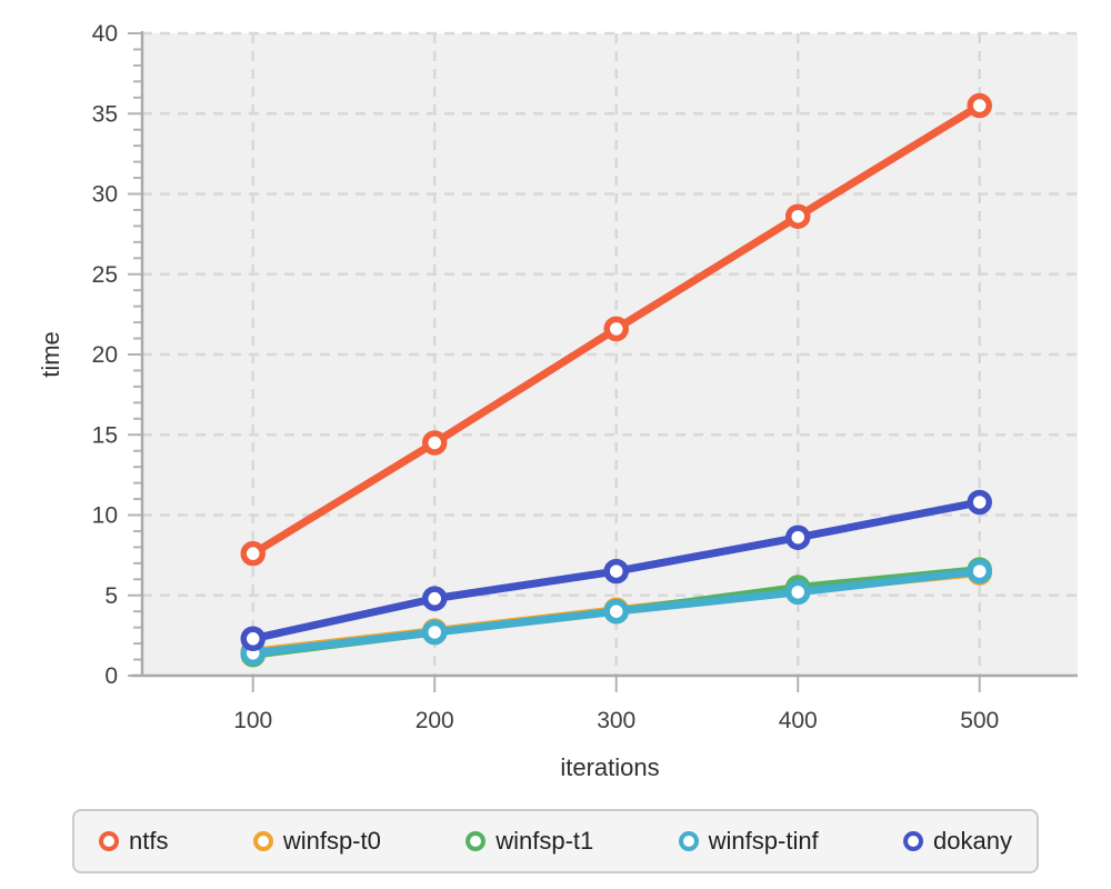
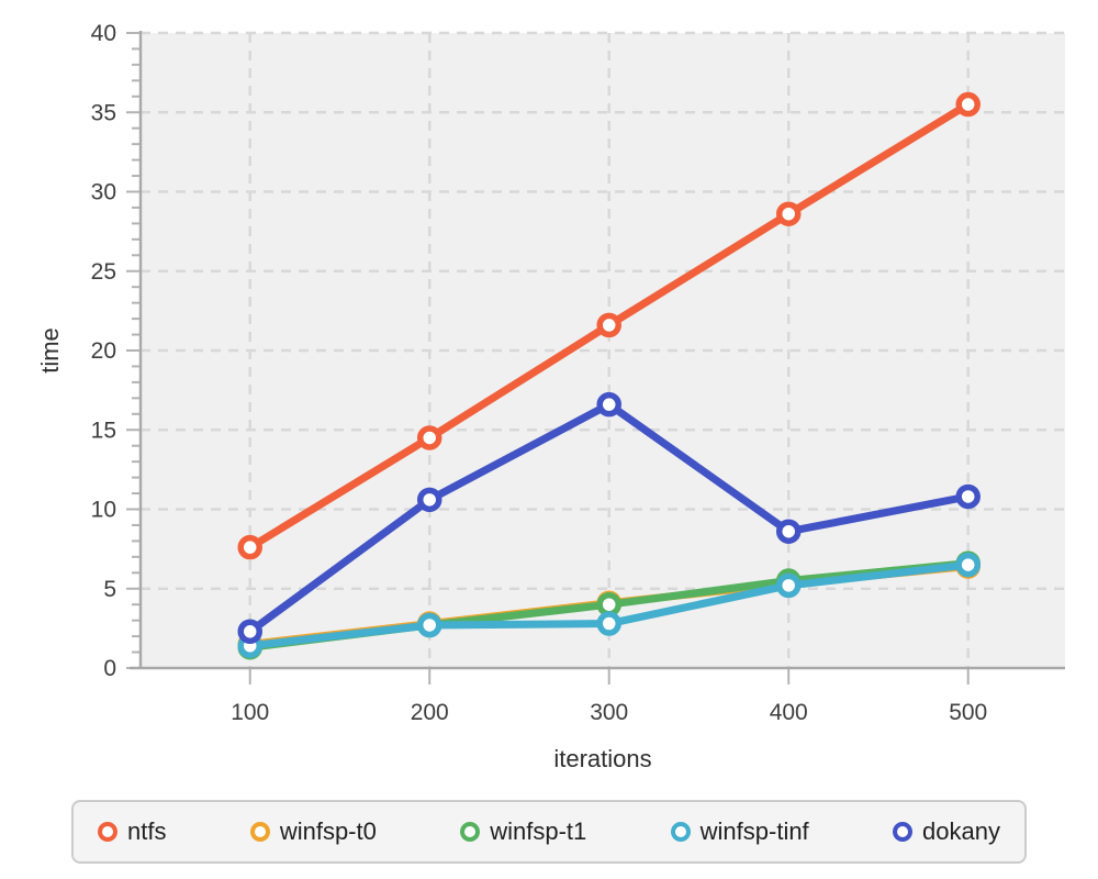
dokany/200: 4.8 -> 10.6
winfsp-tinf/300: 4.0 -> 2.8
dokany/300: 6.5 -> 16.6
